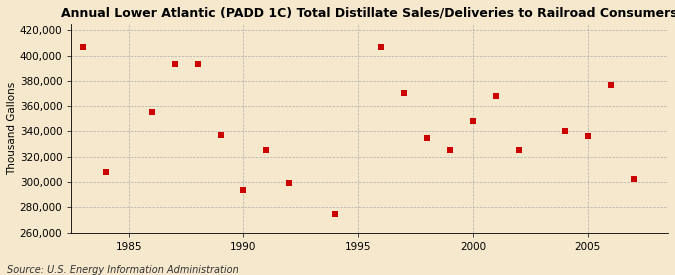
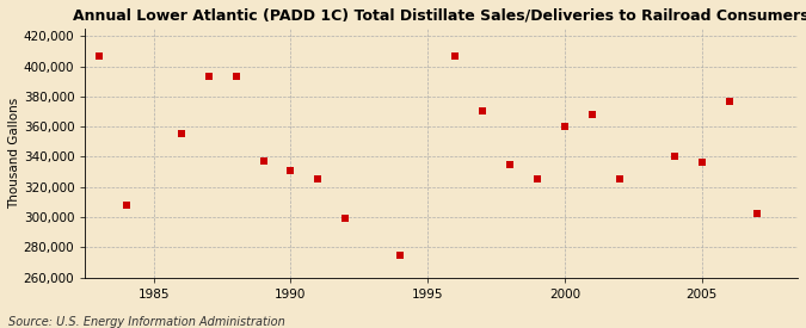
1990: 294,000 -> 331,000
2000: 348,000 -> 360,000
